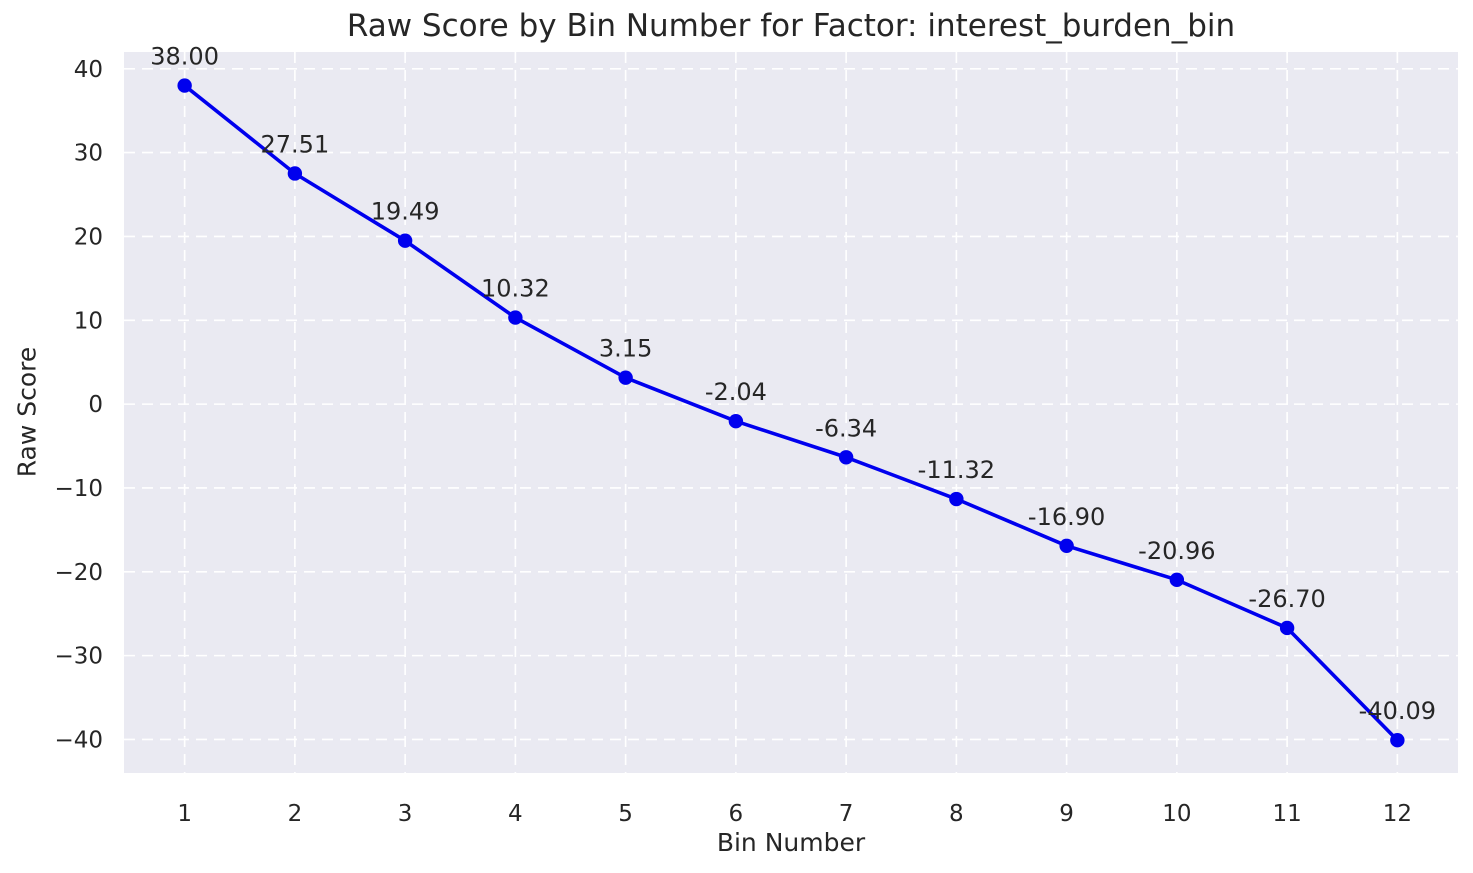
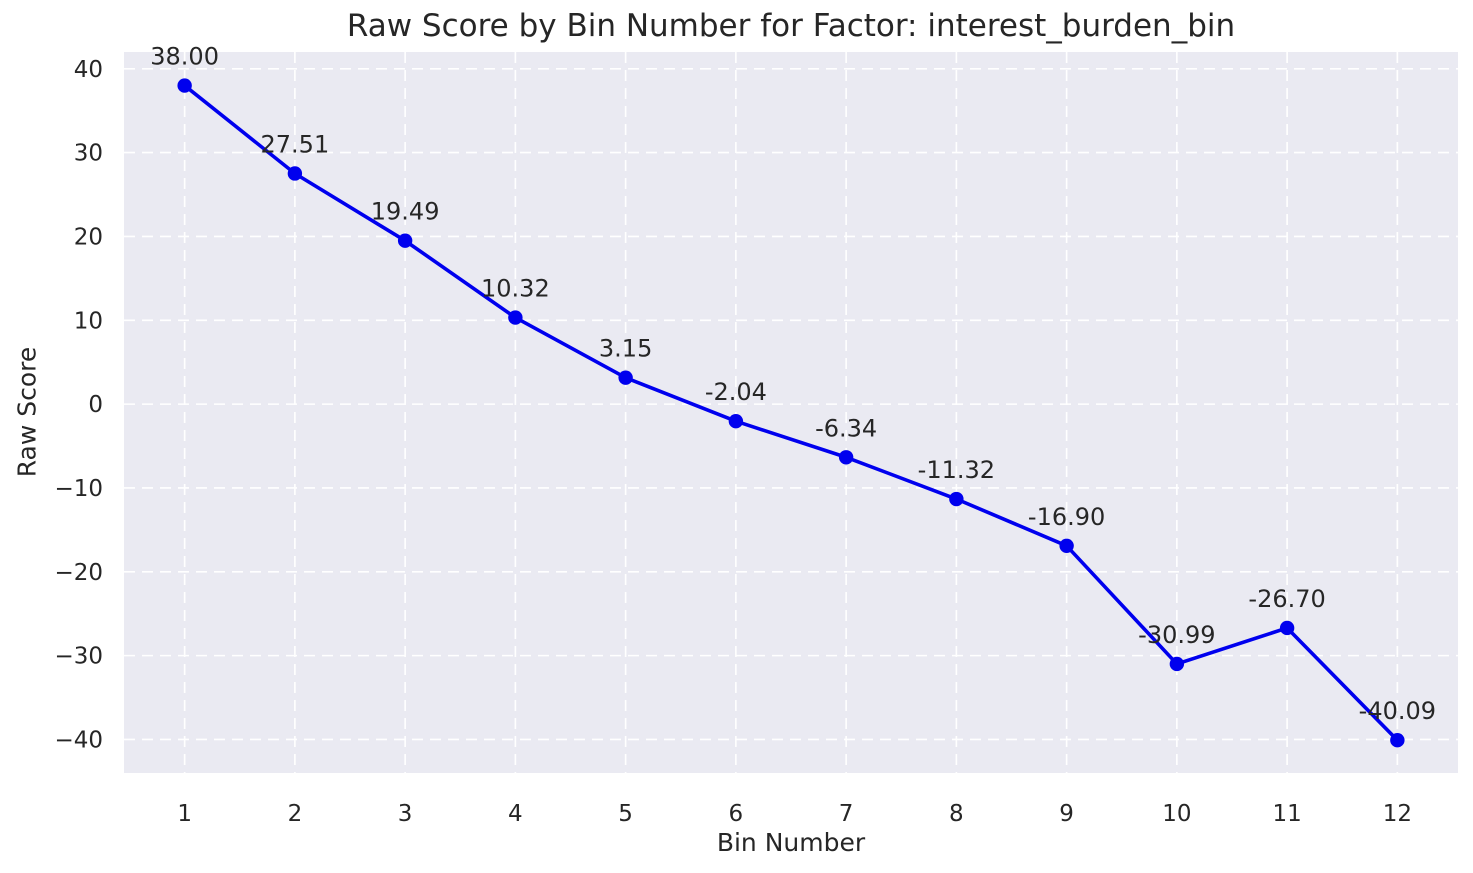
10: -20.96 -> -30.99
